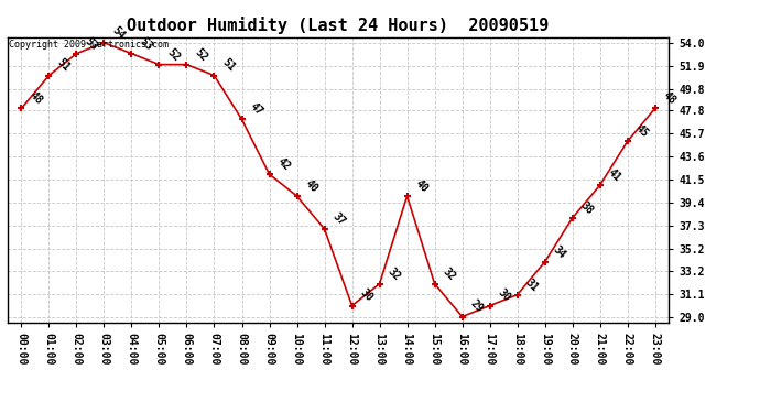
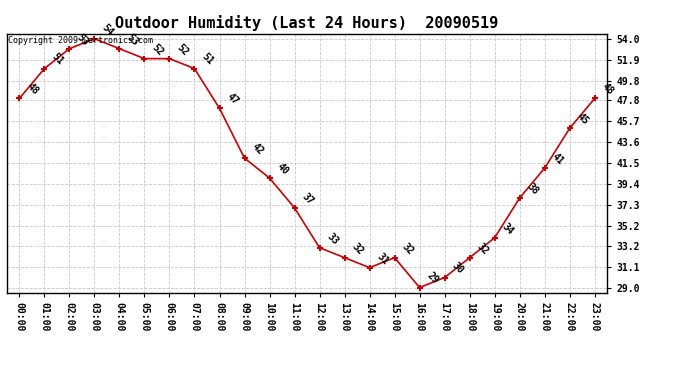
12:00: 30 -> 33
14:00: 40 -> 31
18:00: 31 -> 32
